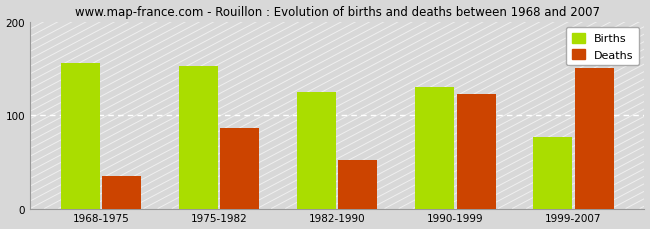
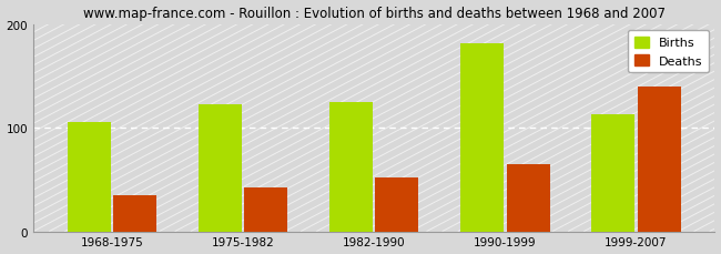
Births/1968-1975: 156 -> 105
Births/1975-1982: 152 -> 122
Deaths/1975-1982: 86 -> 42
Births/1990-1999: 130 -> 181
Deaths/1990-1999: 122 -> 65
Births/1999-2007: 76 -> 113
Deaths/1999-2007: 150 -> 140
